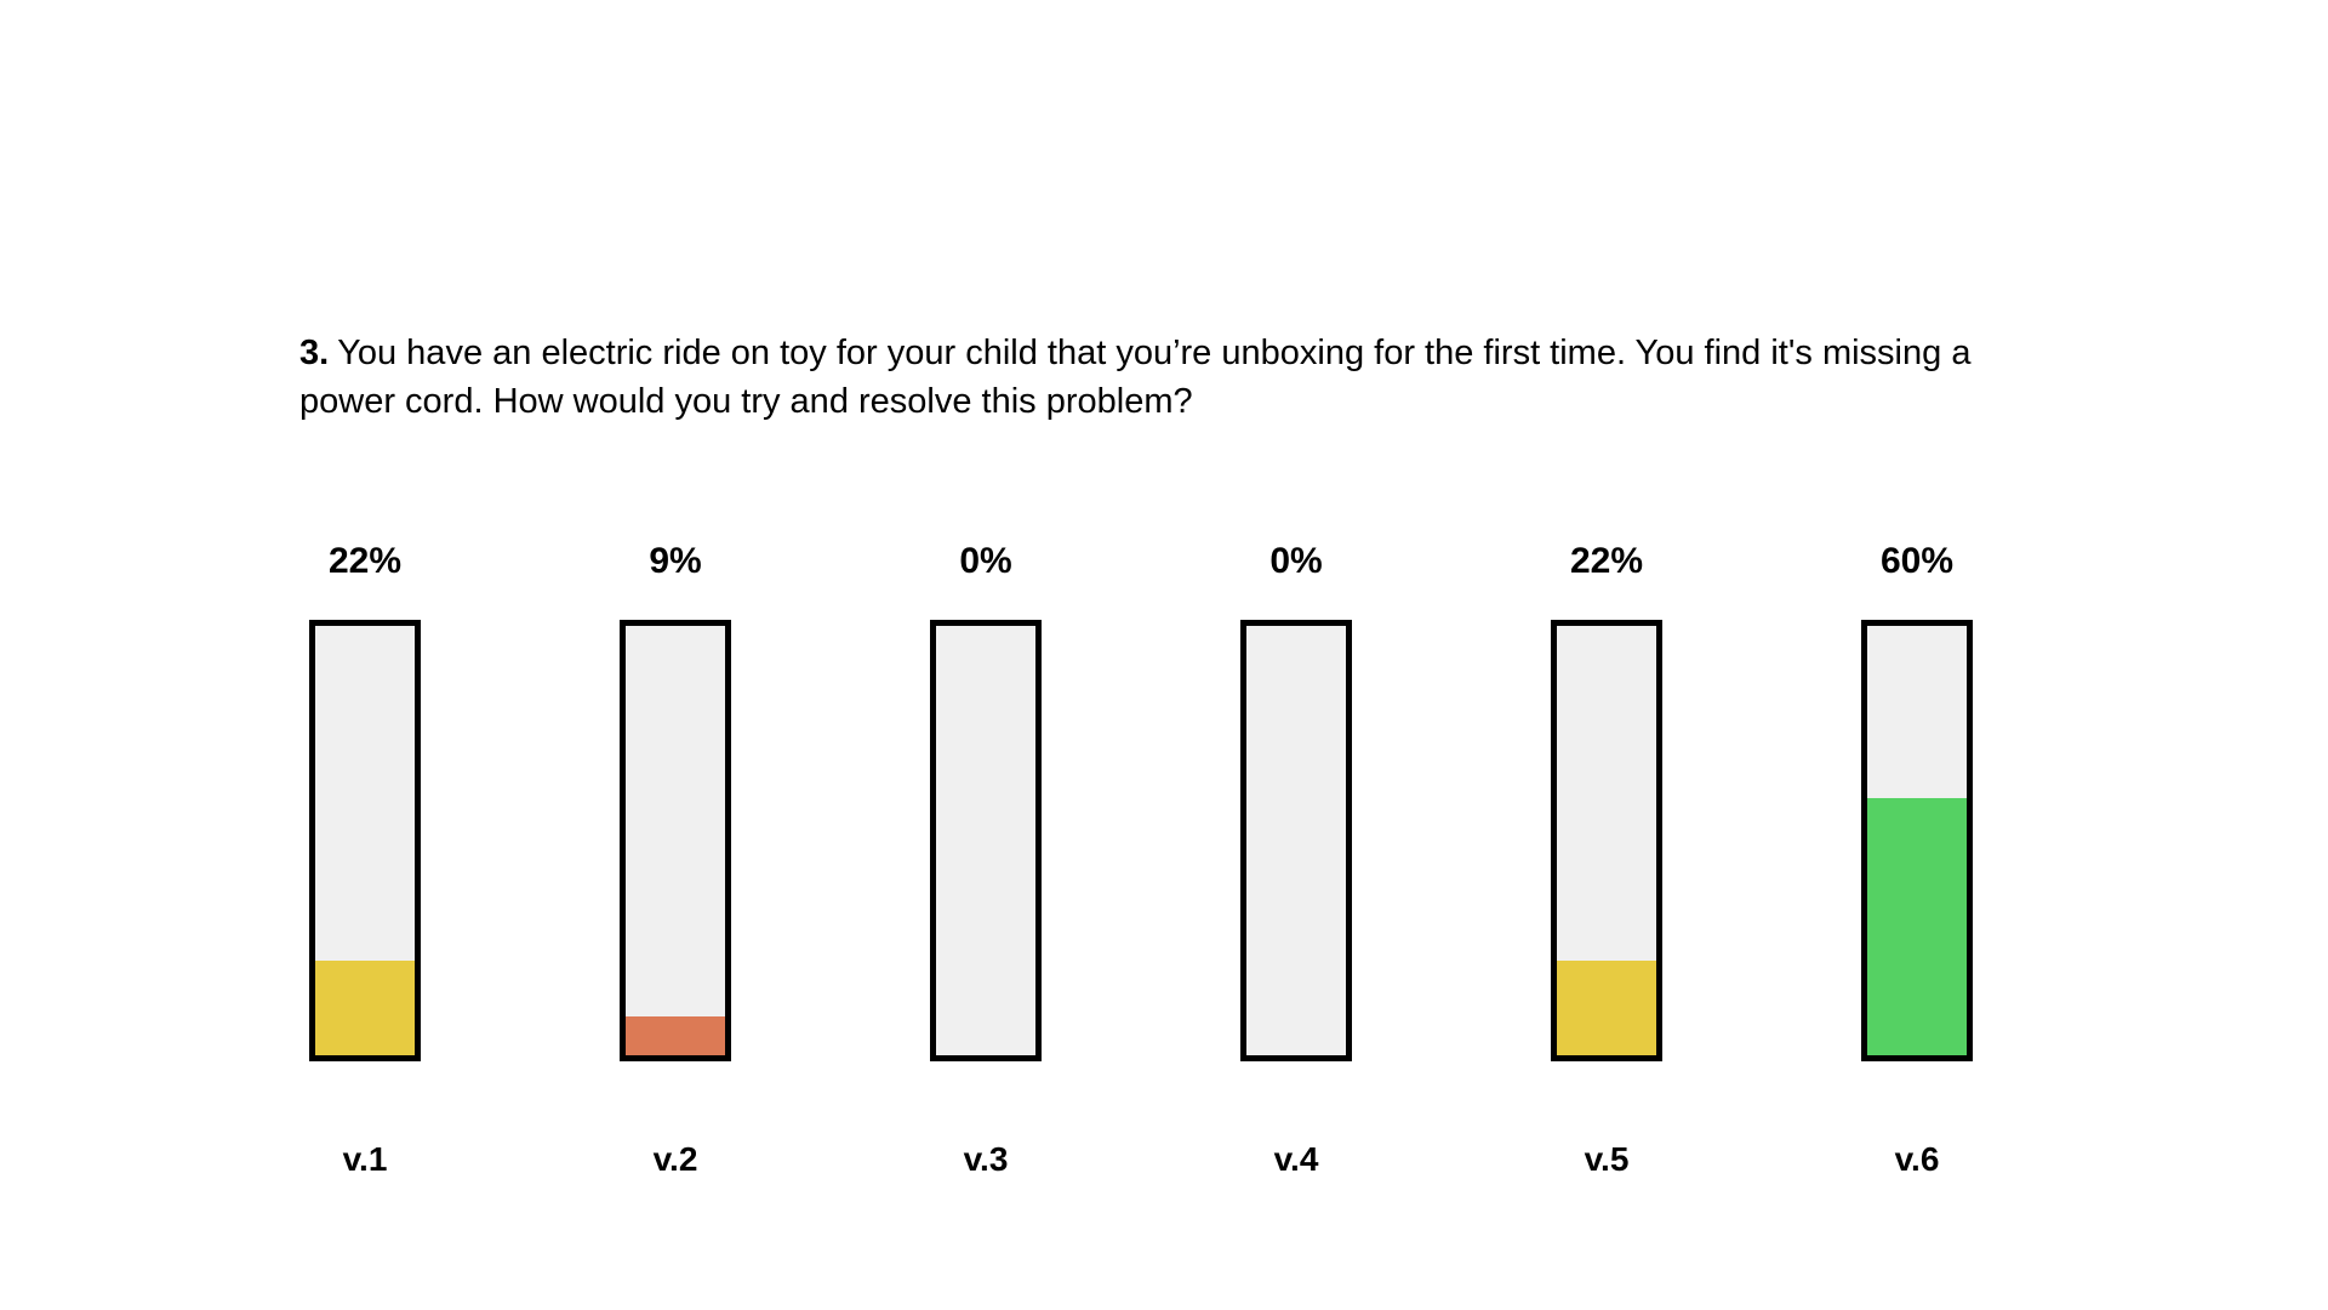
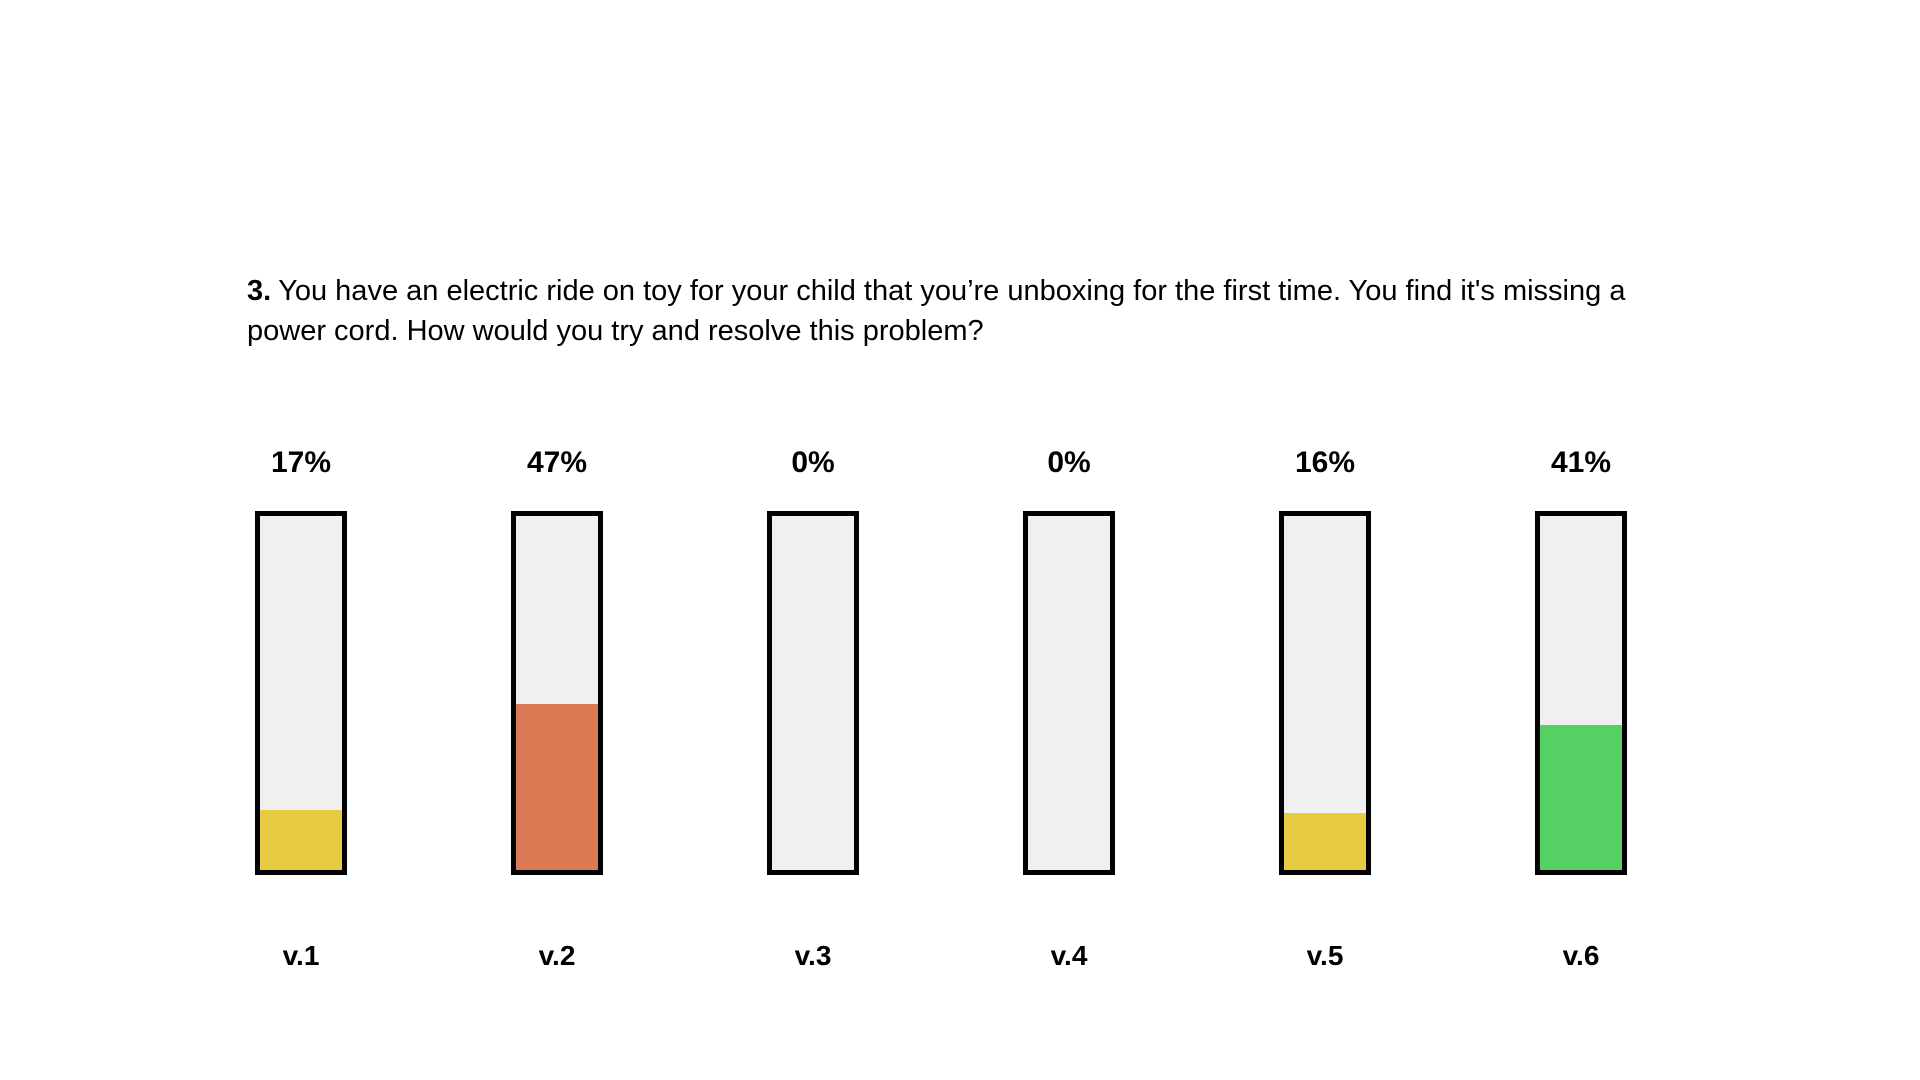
v.1: 22% -> 17%
v.2: 9% -> 47%
v.5: 22% -> 16%
v.6: 60% -> 41%
